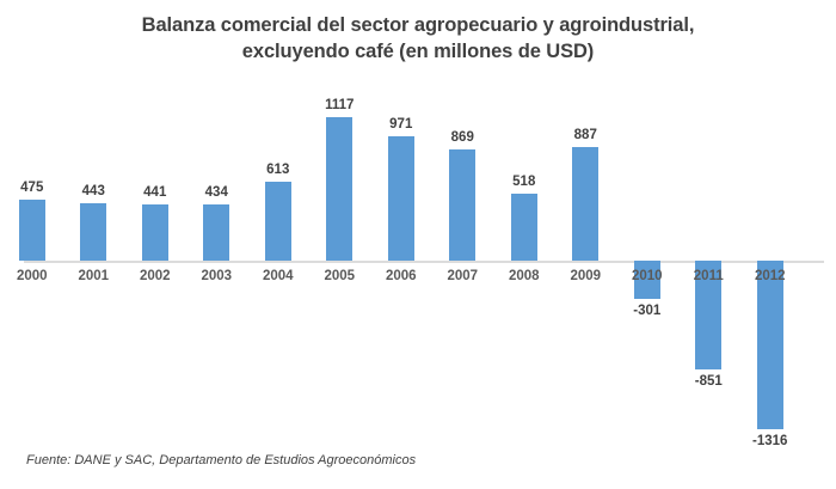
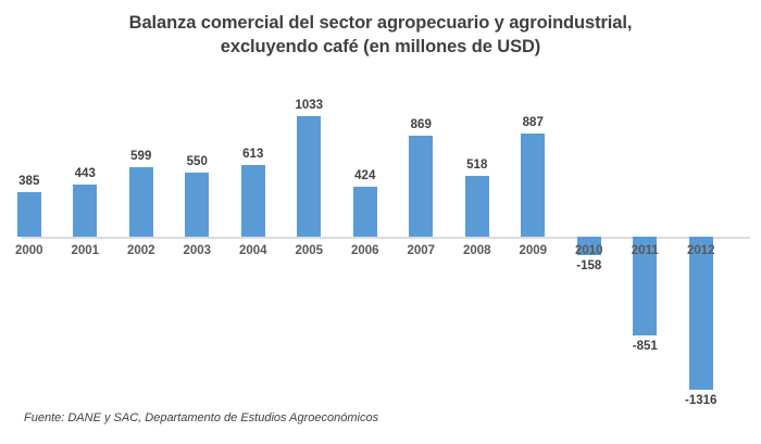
2000: 475 -> 385
2002: 441 -> 599
2003: 434 -> 550
2005: 1117 -> 1033
2006: 971 -> 424
2010: -301 -> -158
